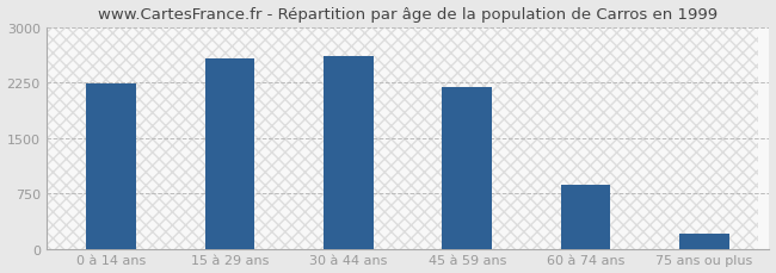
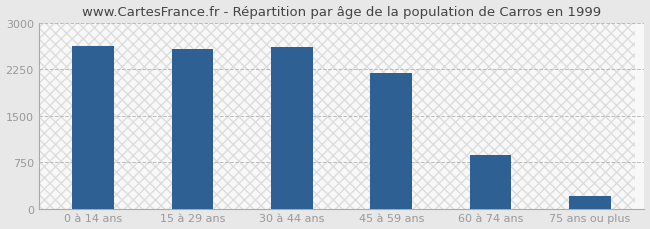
0 à 14 ans: 2240 -> 2620
